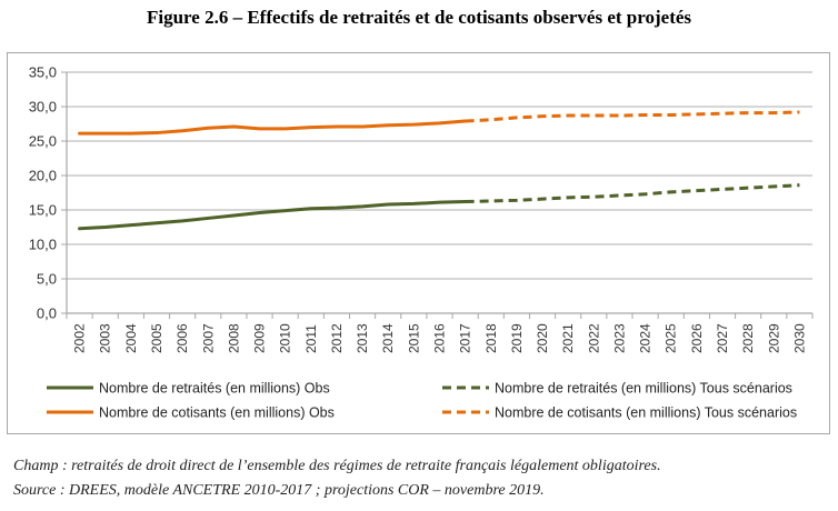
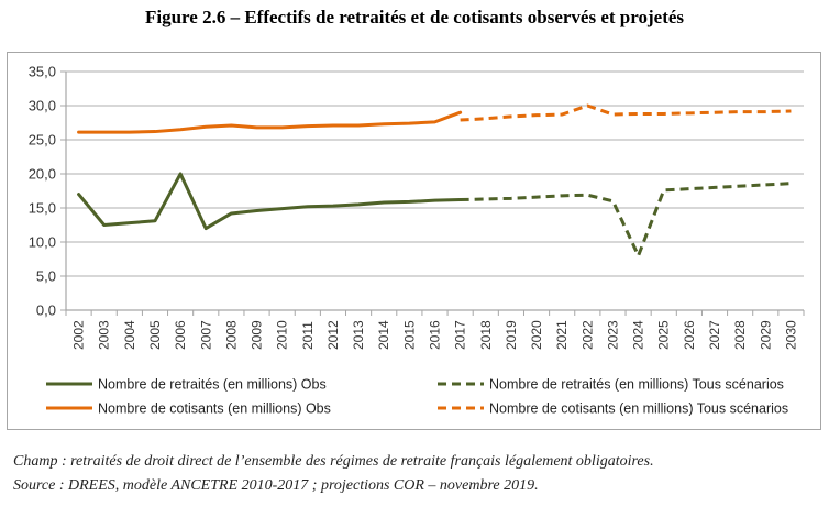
Nombre de retraités (en millions) Obs/2002: 12 -> 17
Nombre de retraités (en millions) Obs/2006: 13 -> 20
Nombre de retraités (en millions) Obs/2007: 14 -> 12
Nombre de cotisants (en millions) Obs/2017: 28 -> 29
Nombre de cotisants (en millions) Tous scénarios/2022: 29 -> 30
Nombre de retraités (en millions) Tous scénarios/2023: 17 -> 16
Nombre de retraités (en millions) Tous scénarios/2024: 17 -> 8
